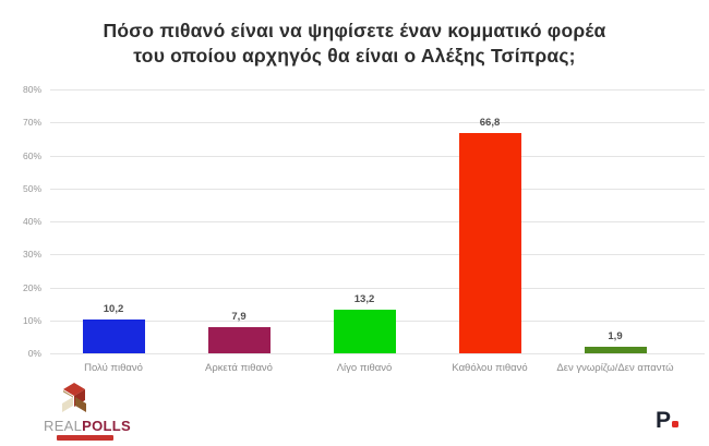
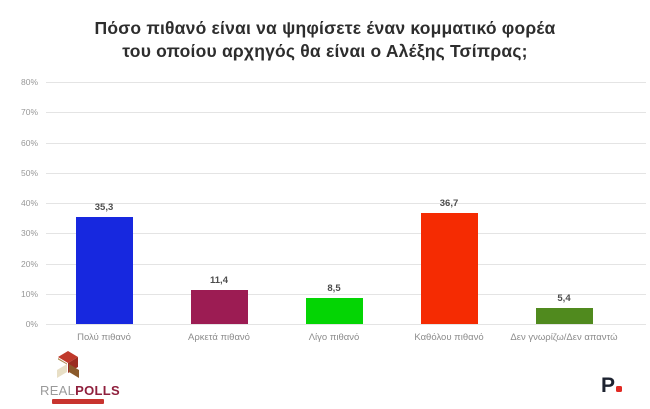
Πολύ πιθανό: 10,2 -> 35,3
Αρκετά πιθανό: 7,9 -> 11,4
Λίγο πιθανό: 13,2 -> 8,5
Καθόλου πιθανό: 66,8 -> 36,7
Δεν γνωρίζω/Δεν απαντώ: 1,9 -> 5,4
